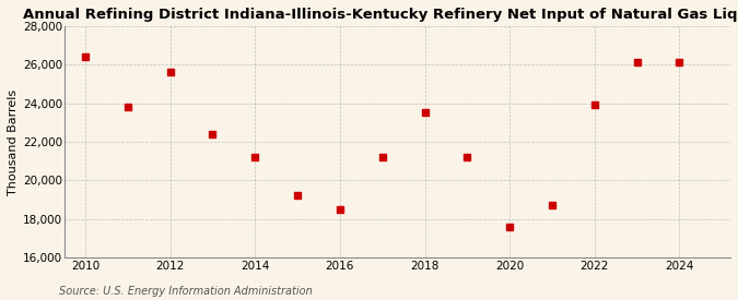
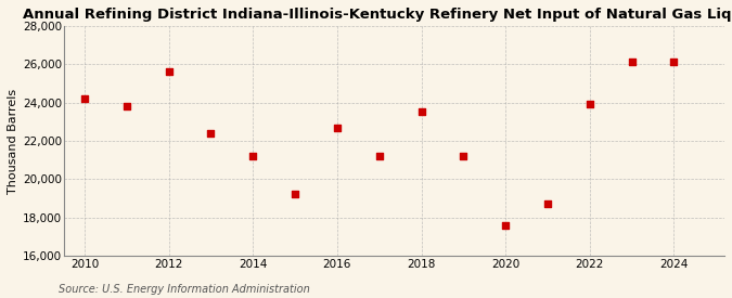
2010: 26,400 -> 24,200
2016: 18,500 -> 22,700
